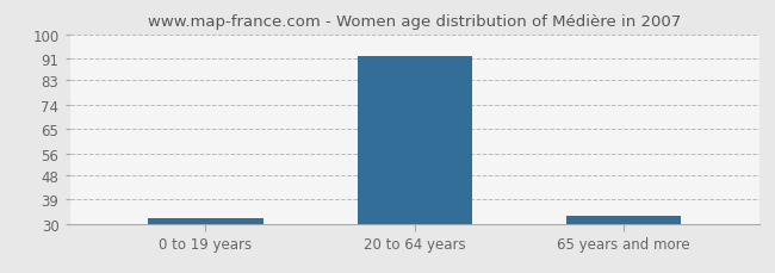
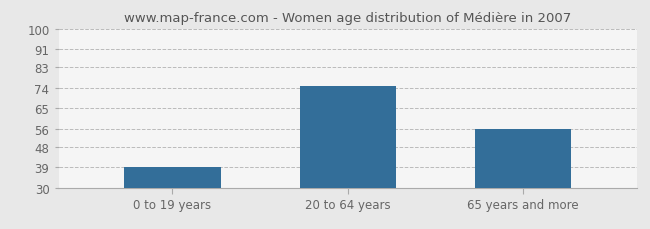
0 to 19 years: 32 -> 39
20 to 64 years: 92 -> 75
65 years and more: 33 -> 56
